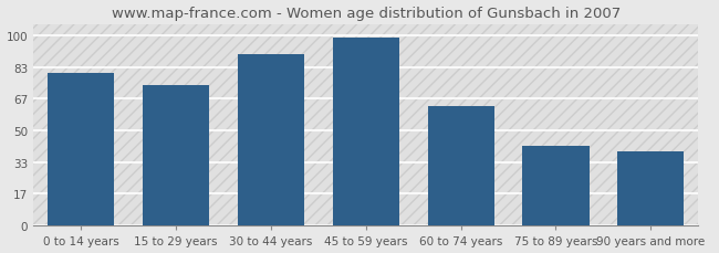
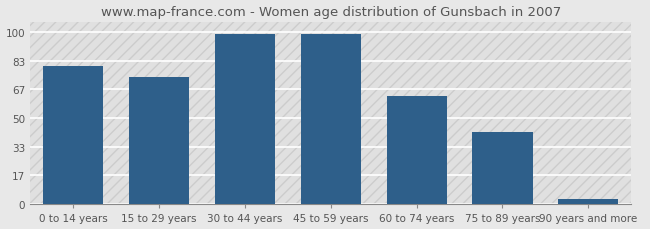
30 to 44 years: 90 -> 99
90 years and more: 39 -> 3
